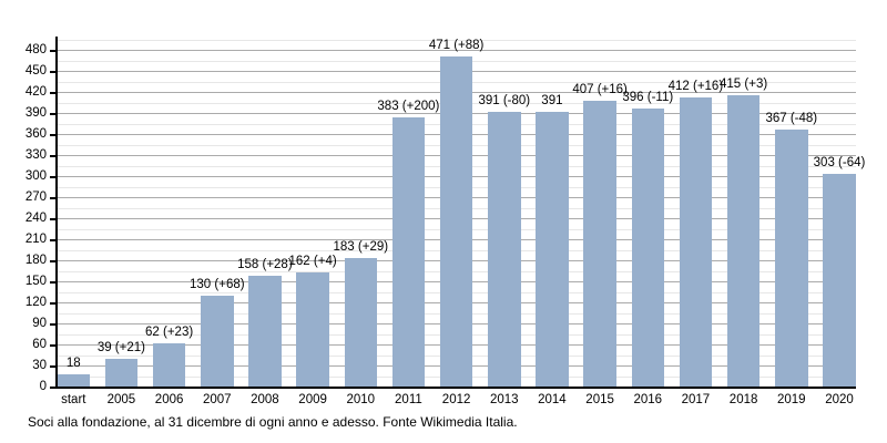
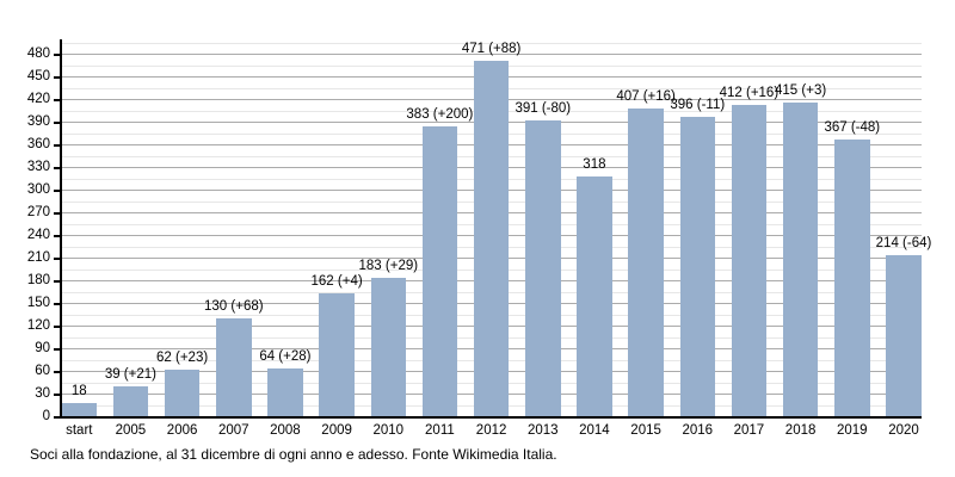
2008: 158 -> 64
2014: 391 -> 318
2020: 303 -> 214
